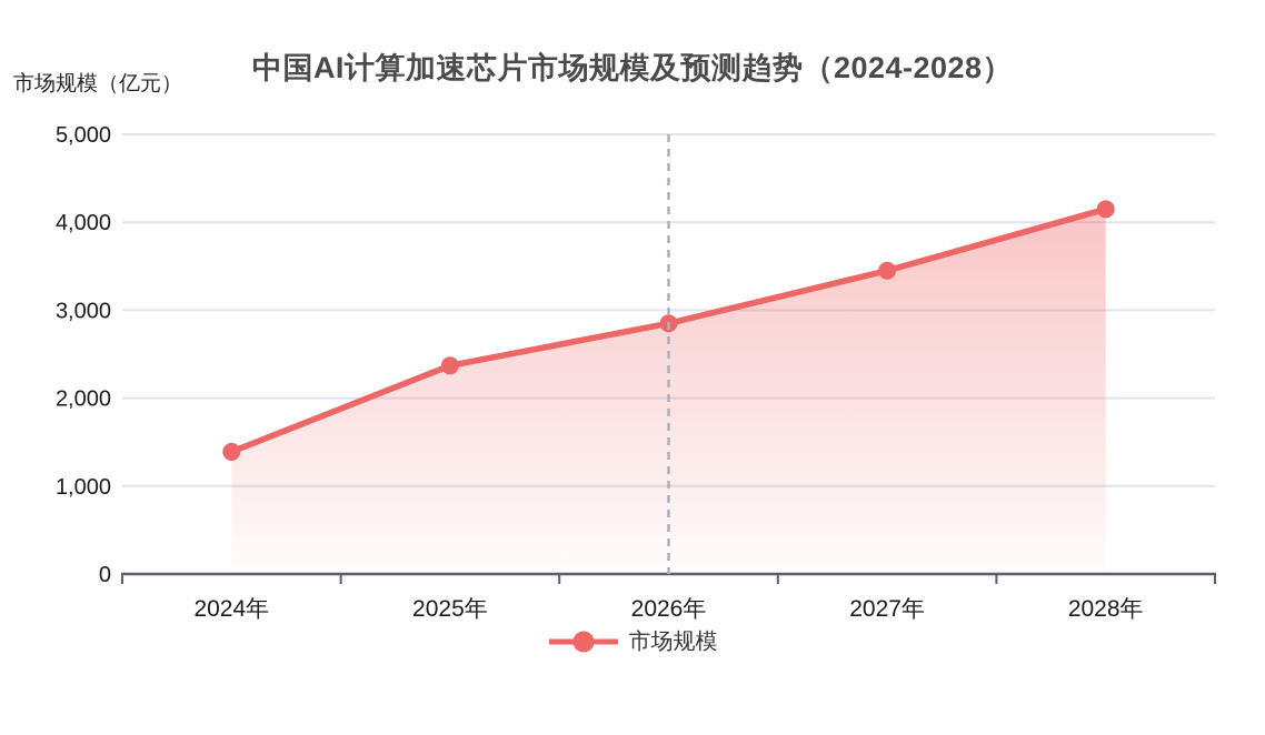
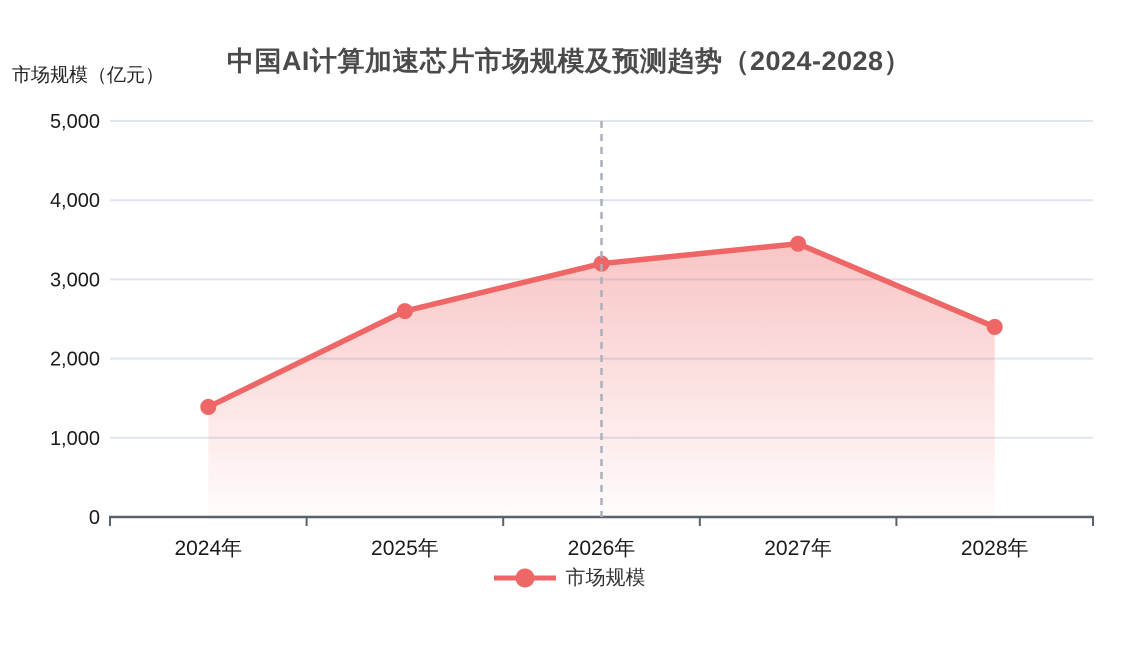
2025年: 2400 -> 2600
2026年: 2800 -> 3200
2028年: 4200 -> 2400
